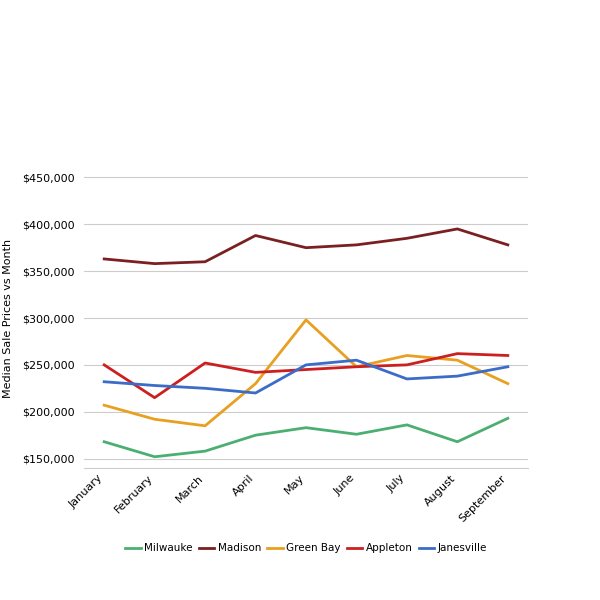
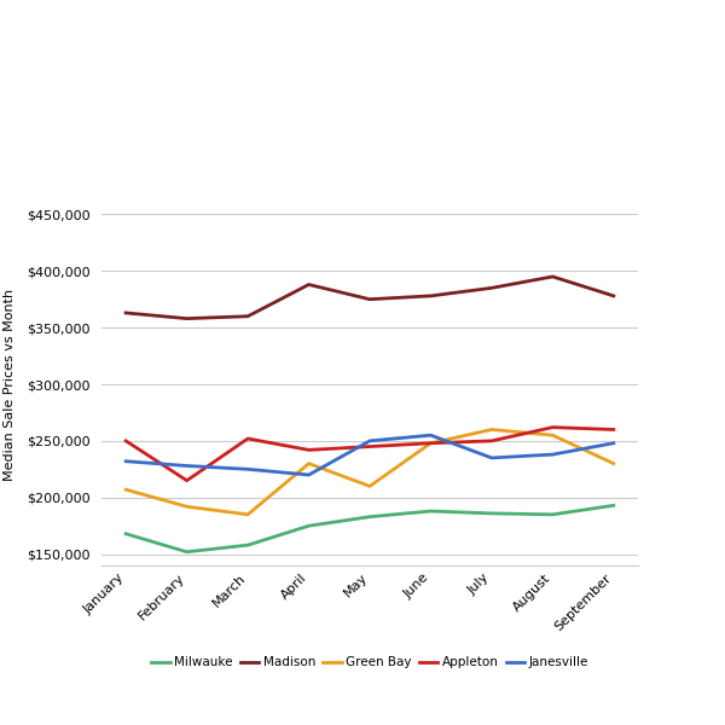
Green Bay/May: $298,000 -> $210,000
Milwauke/June: $176,000 -> $188,000
Milwauke/August: $168,000 -> $185,000
